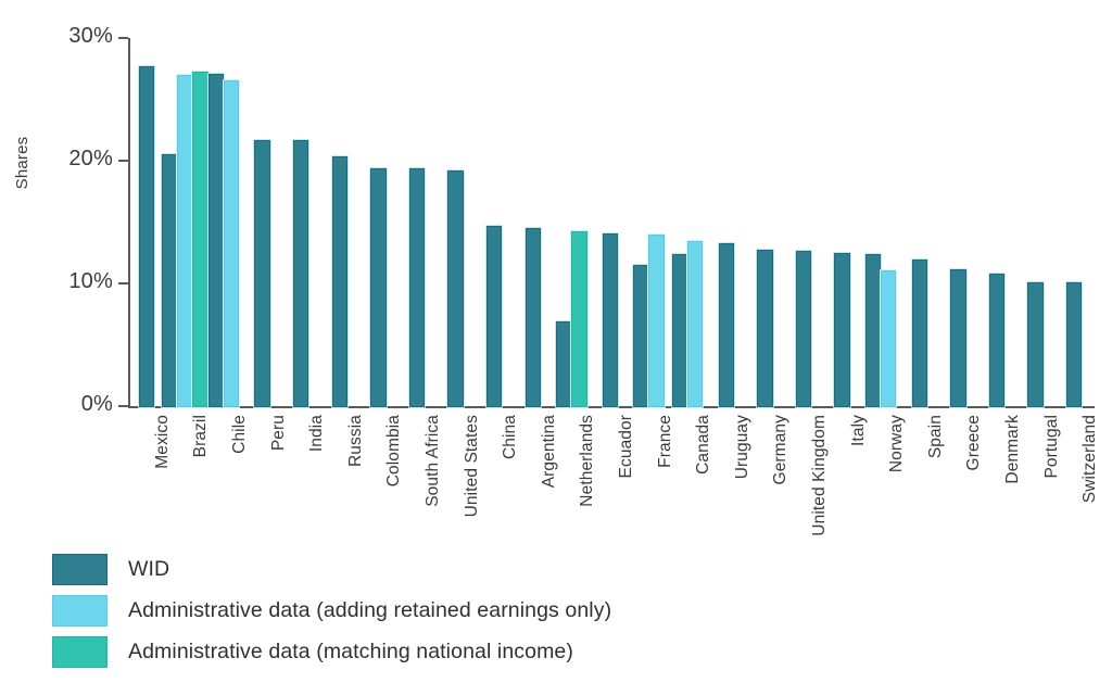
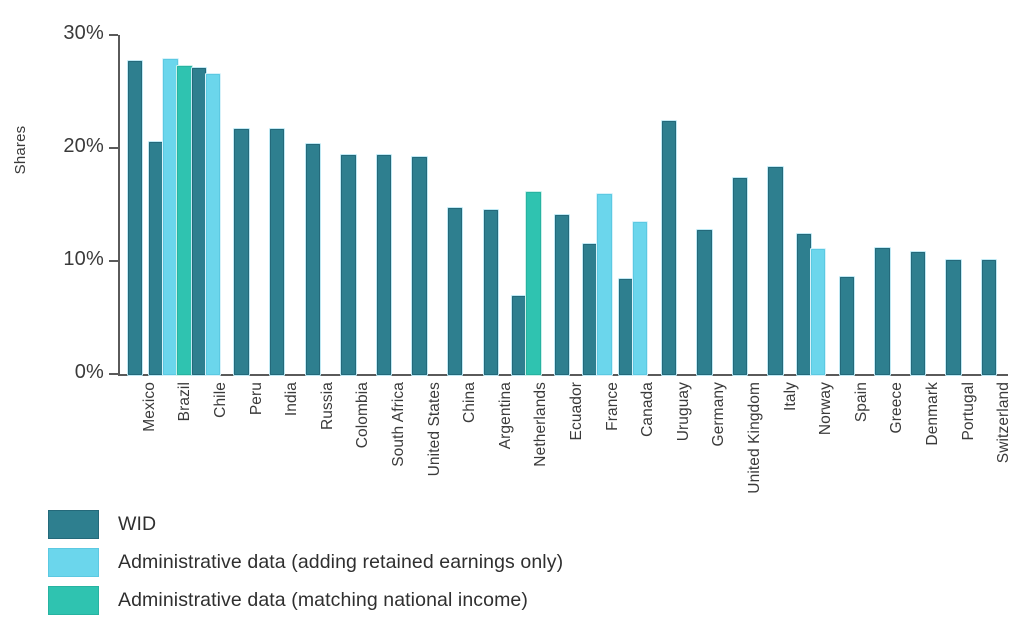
Administrative data (adding retained earnings only)/Brazil: 26.9% -> 27.8%
Administrative data (matching national income)/Netherlands: 14.2% -> 16.0%
Administrative data (adding retained earnings only)/France: 13.9% -> 15.8%
WID/Canada: 12.3% -> 8.3%
WID/Uruguay: 13.2% -> 22.3%
WID/United Kingdom: 12.6% -> 17.3%
WID/Italy: 12.4% -> 18.2%
WID/Spain: 11.9% -> 8.5%
